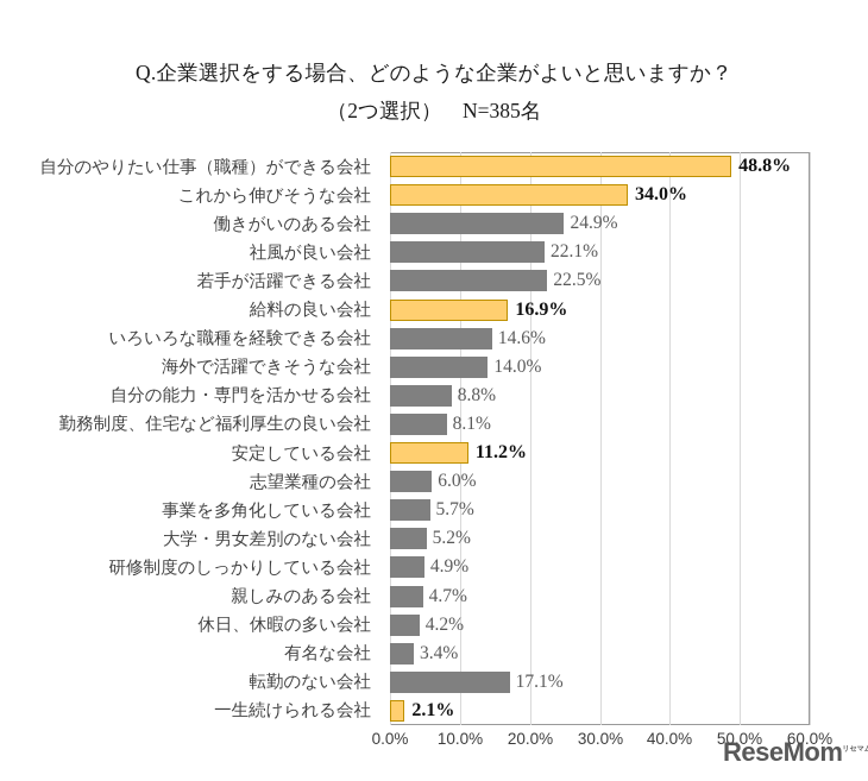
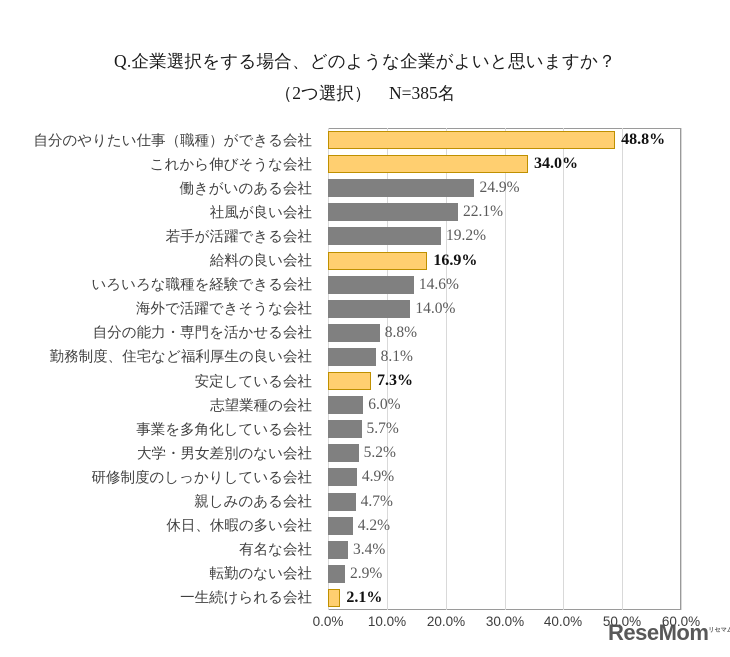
若手が活躍できる会社: 22.5% -> 19.2%
安定している会社: 11.2% -> 7.3%
転勤のない会社: 17.1% -> 2.9%
